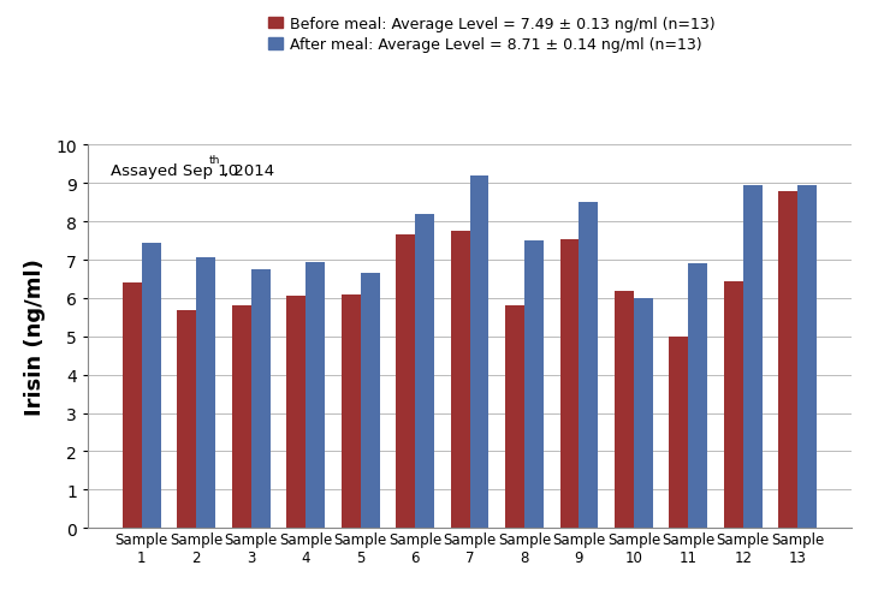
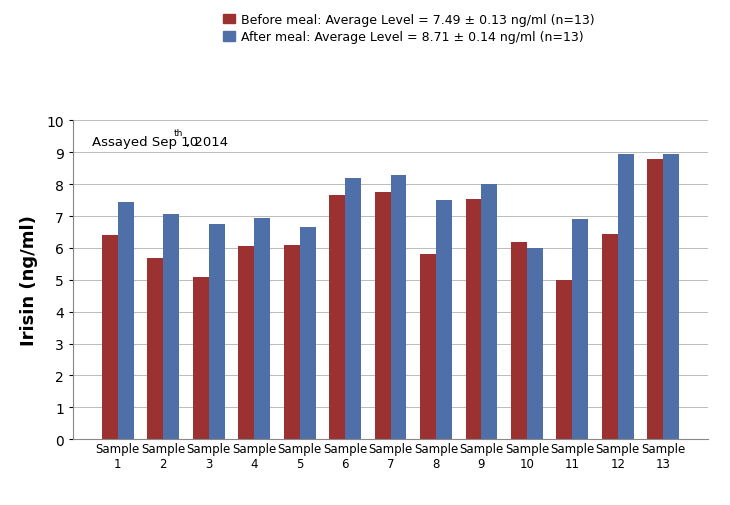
Before meal: Average Level = 7.49 ± 0.13 ng/ml (n=13)/Sample 3: 5.80 -> 5.10
After meal: Average Level = 8.71 ± 0.14 ng/ml (n=13)/Sample 7: 9.20 -> 8.30
After meal: Average Level = 8.71 ± 0.14 ng/ml (n=13)/Sample 9: 8.50 -> 8.00
